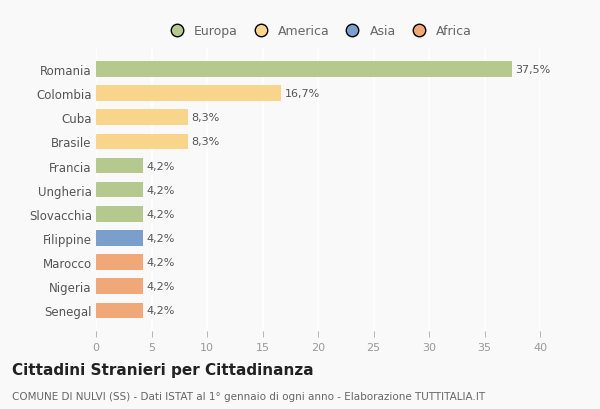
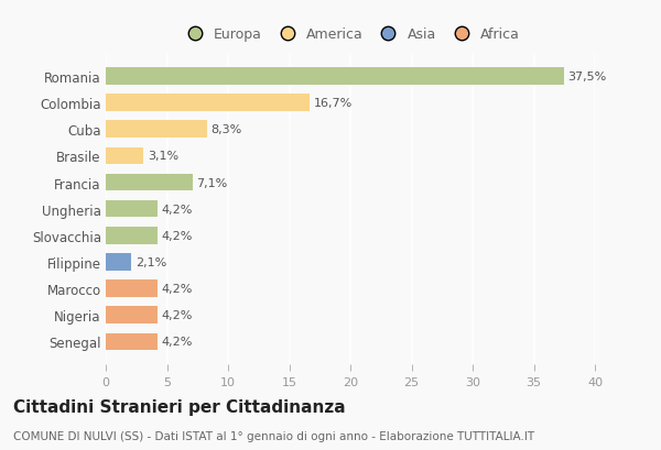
Brasile: 8,3% -> 3,1%
Francia: 4,2% -> 7,1%
Filippine: 4,2% -> 2,1%
